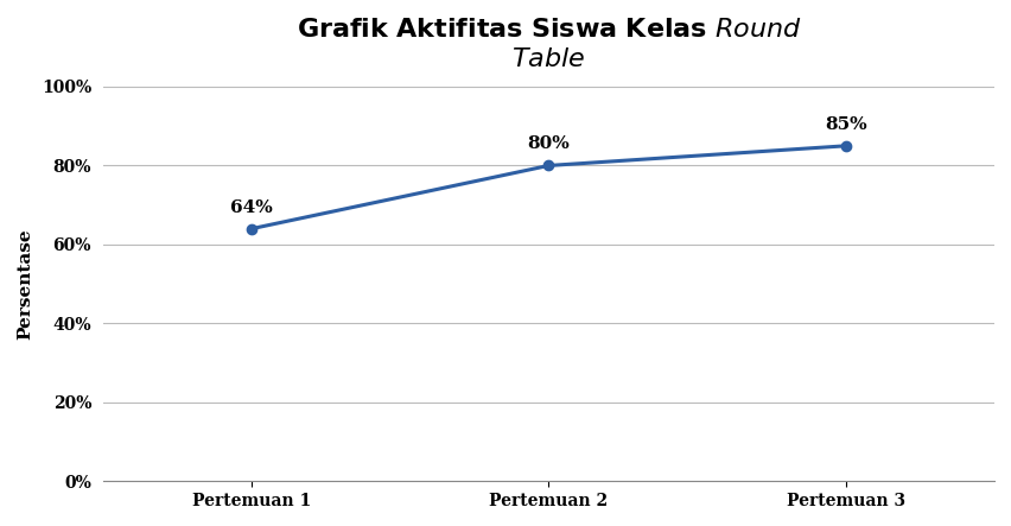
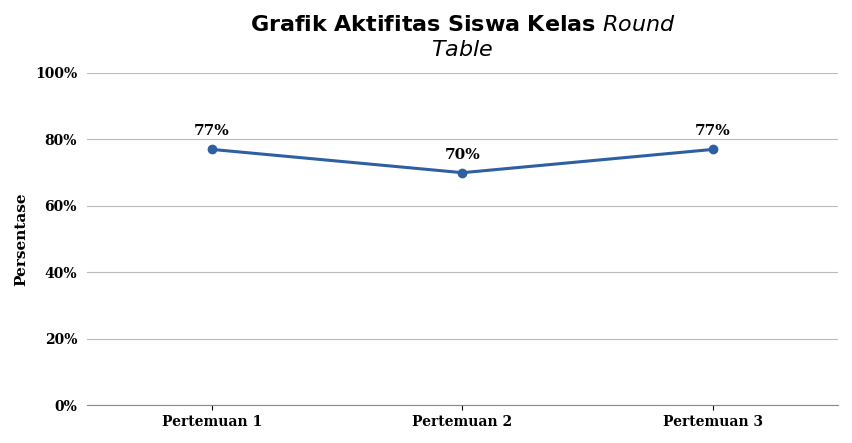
Pertemuan 1: 64% -> 77%
Pertemuan 2: 80% -> 70%
Pertemuan 3: 85% -> 77%
